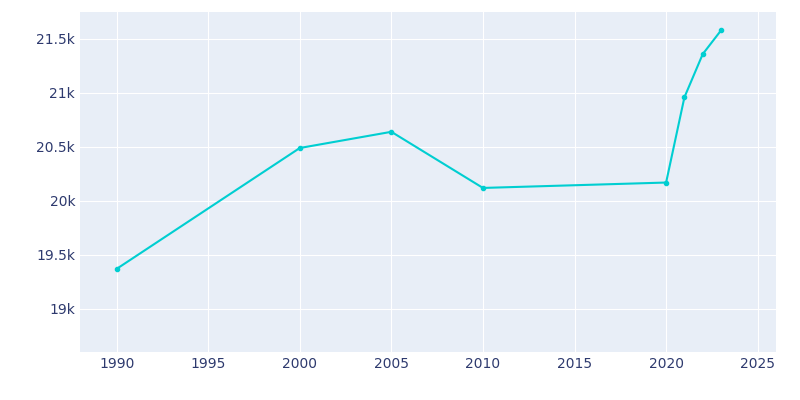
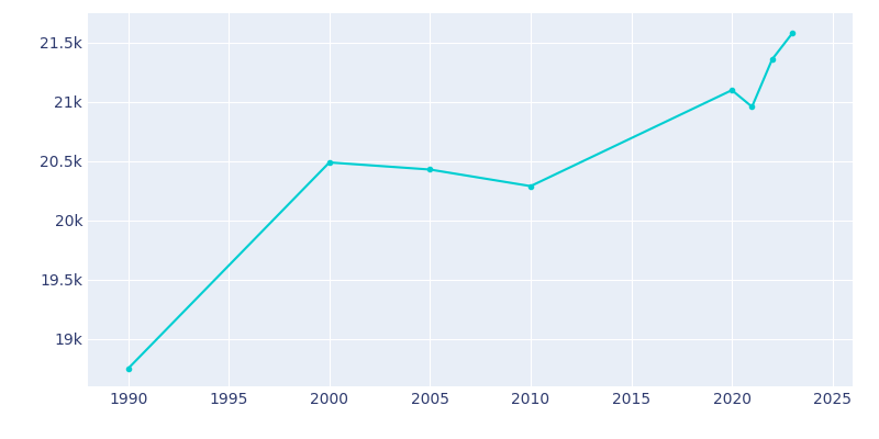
1990: 19.37k -> 18.75k
2005: 20.64k -> 20.43k
2010: 20.12k -> 20.29k
2020: 20.17k -> 21.10k
